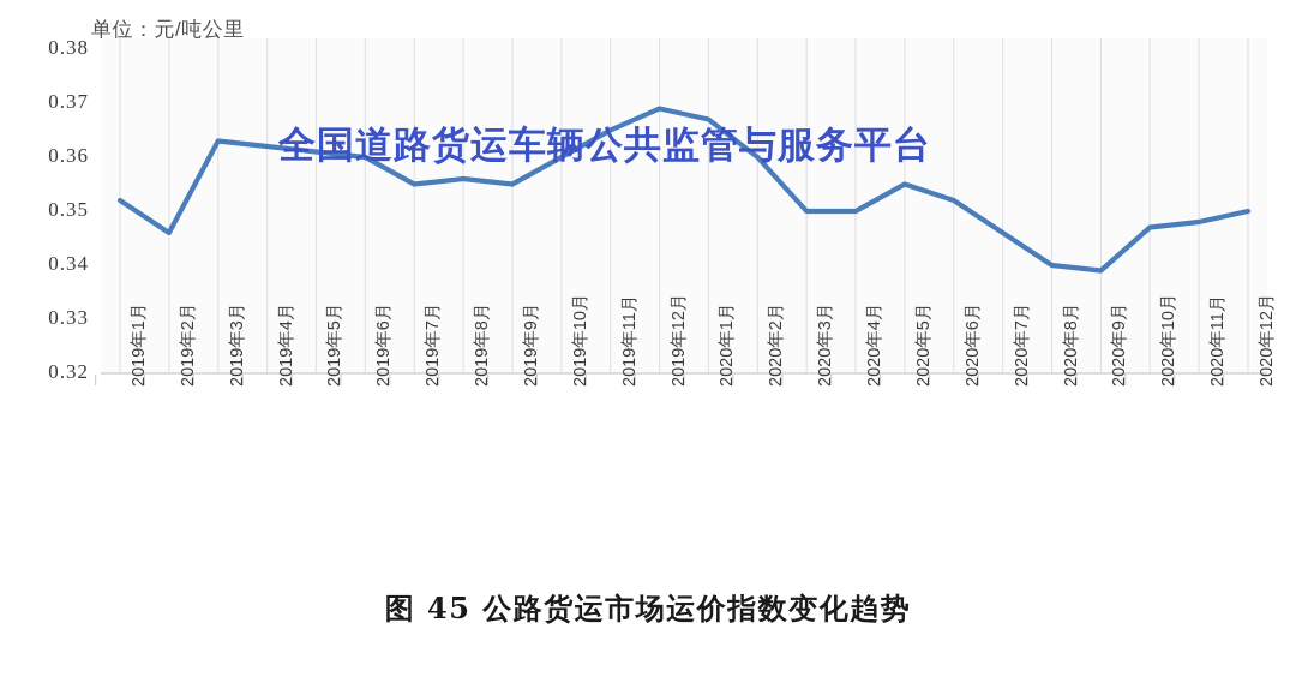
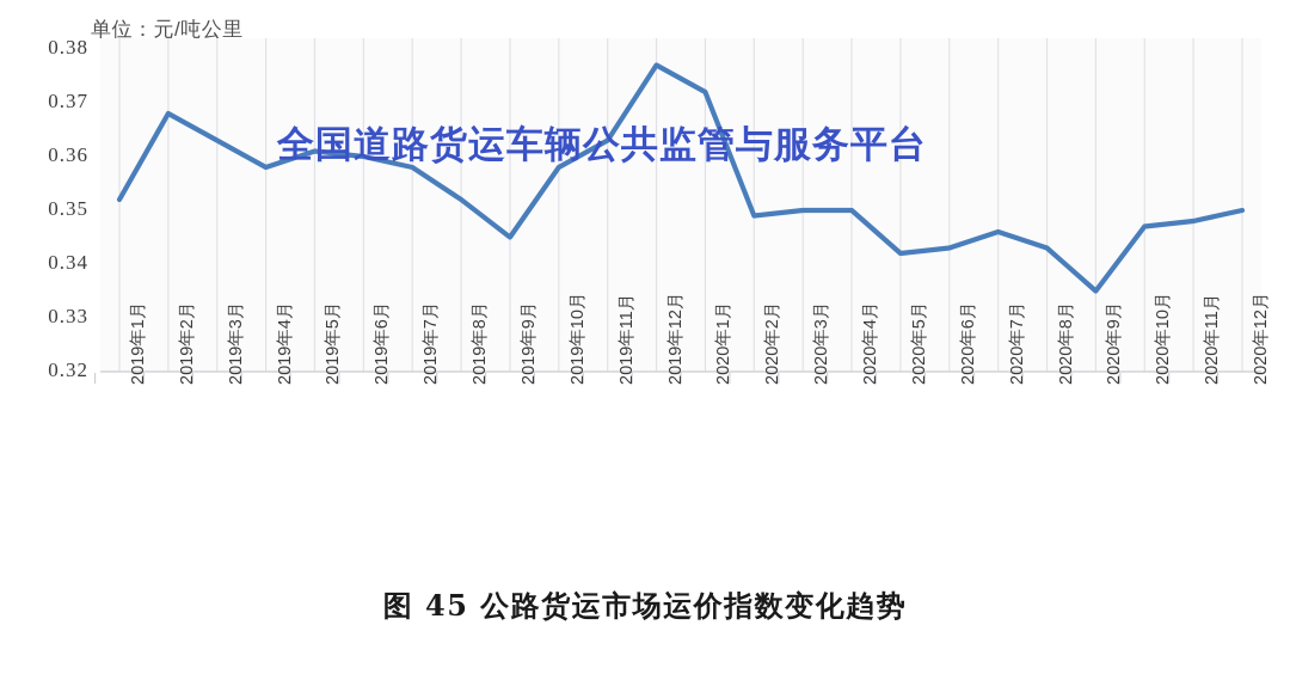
2019年2月: 0.346 -> 0.368
2019年4月: 0.362 -> 0.358
2019年7月: 0.355 -> 0.358
2019年8月: 0.356 -> 0.352
2019年9月: 0.355 -> 0.345
2019年10月: 0.360 -> 0.358
2019年11月: 0.365 -> 0.363
2019年12月: 0.369 -> 0.377
2020年1月: 0.367 -> 0.372
2020年2月: 0.360 -> 0.349
2020年5月: 0.355 -> 0.342
2020年6月: 0.352 -> 0.343
2020年8月: 0.340 -> 0.343
2020年9月: 0.339 -> 0.335
